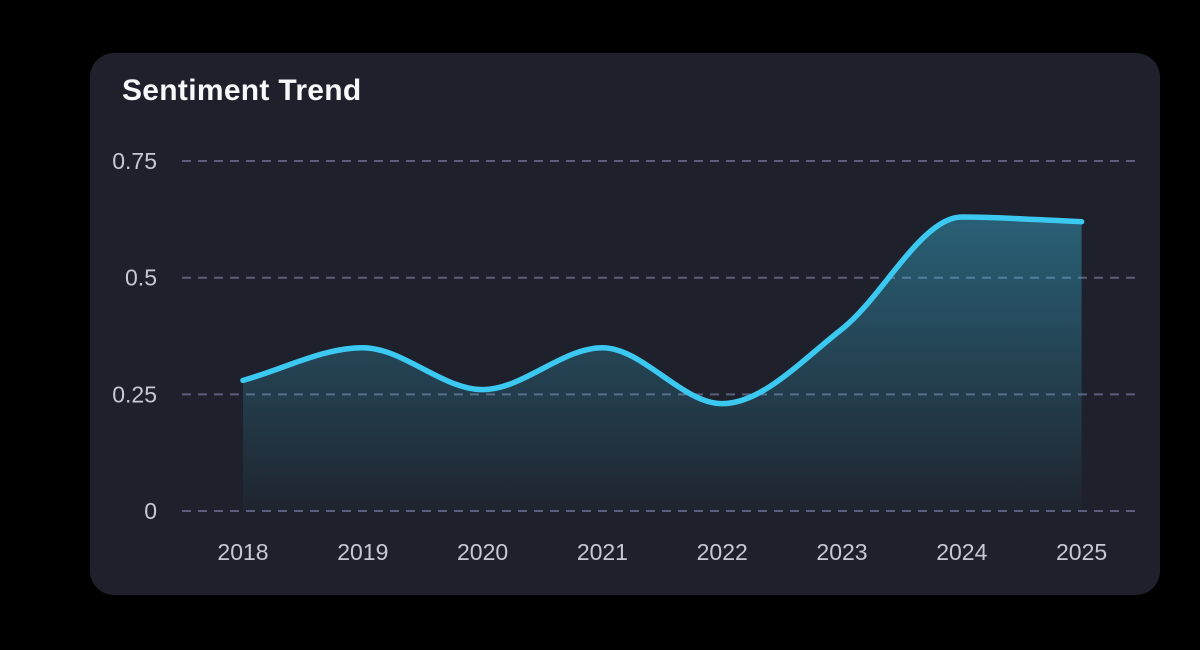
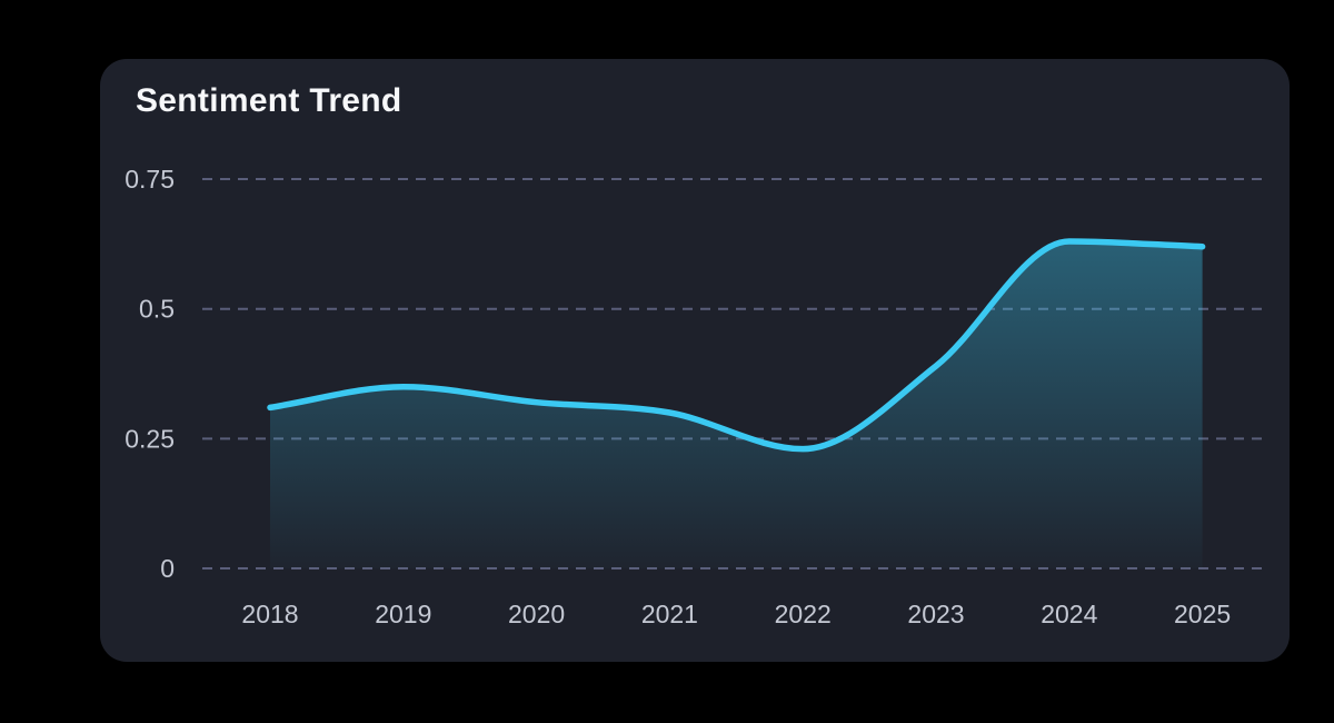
2018: 0.28 -> 0.31
2020: 0.26 -> 0.32
2021: 0.35 -> 0.30
